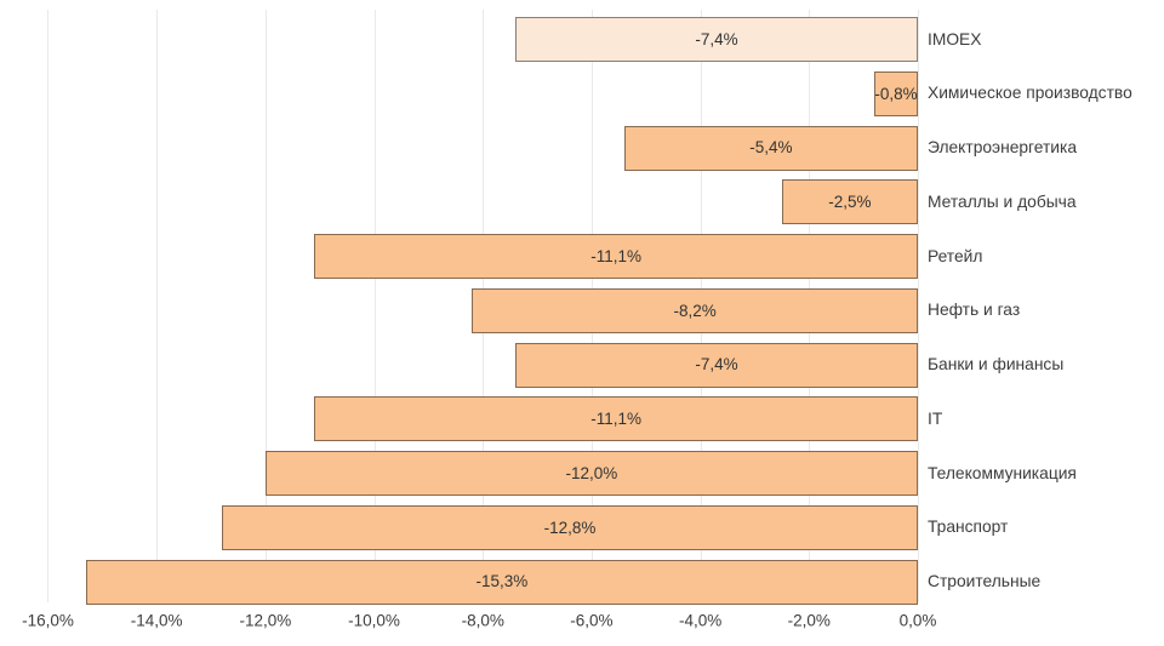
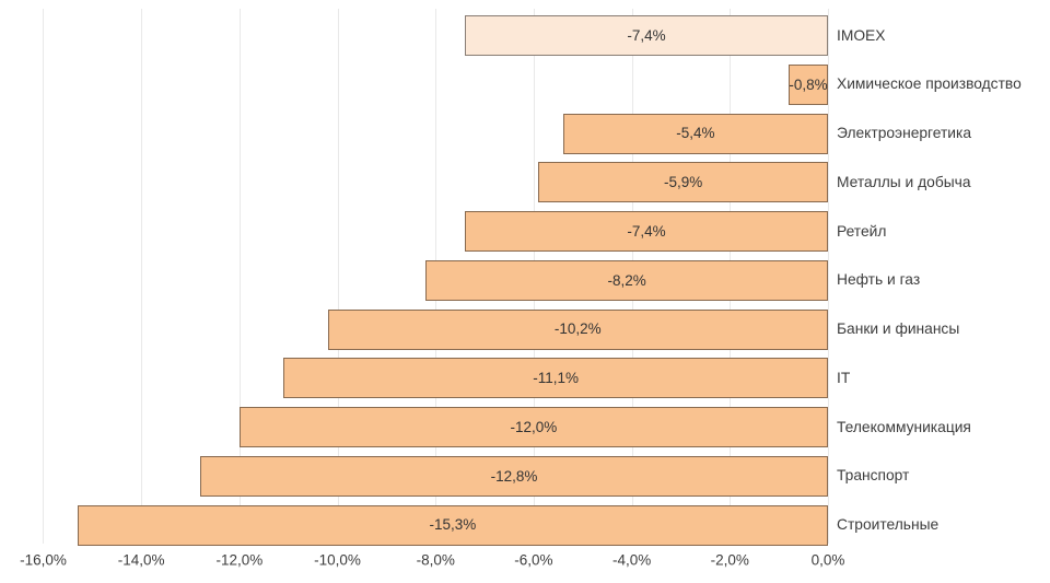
Металлы и добыча: -2,5% -> -5,9%
Ретейл: -11,1% -> -7,4%
Банки и финансы: -7,4% -> -10,2%
